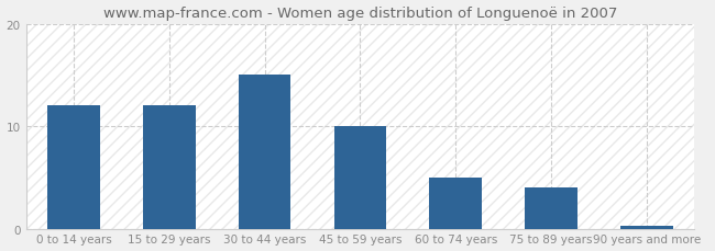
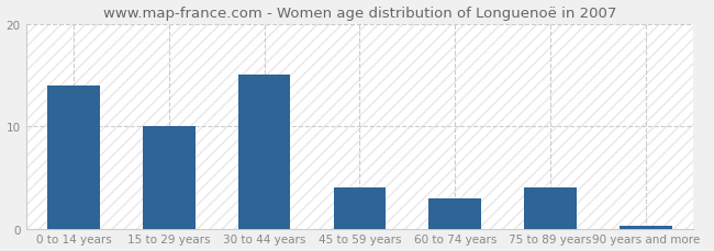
0 to 14 years: 12.0 -> 14.0
15 to 29 years: 12.0 -> 10.0
45 to 59 years: 10.0 -> 4.0
60 to 74 years: 5.0 -> 3.0
